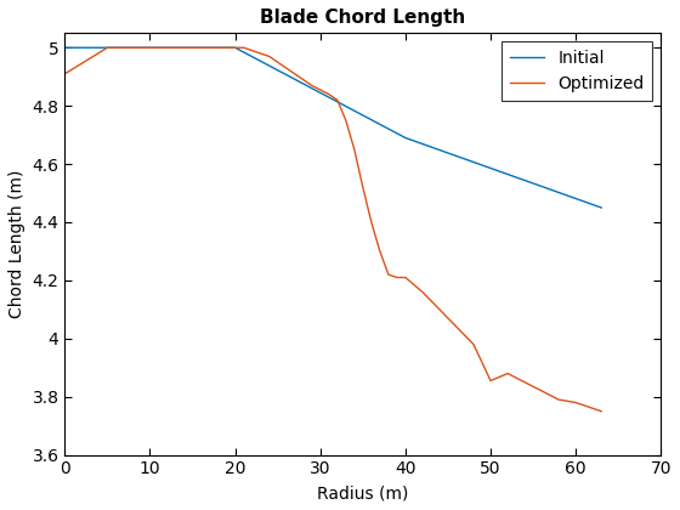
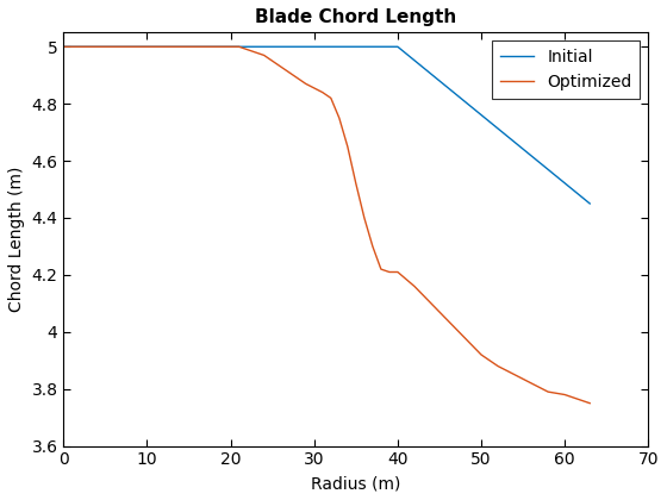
Optimized/0: 4.910 -> 5.000
Initial/40: 4.69 -> 5.00
Optimized/50: 3.855 -> 3.920
